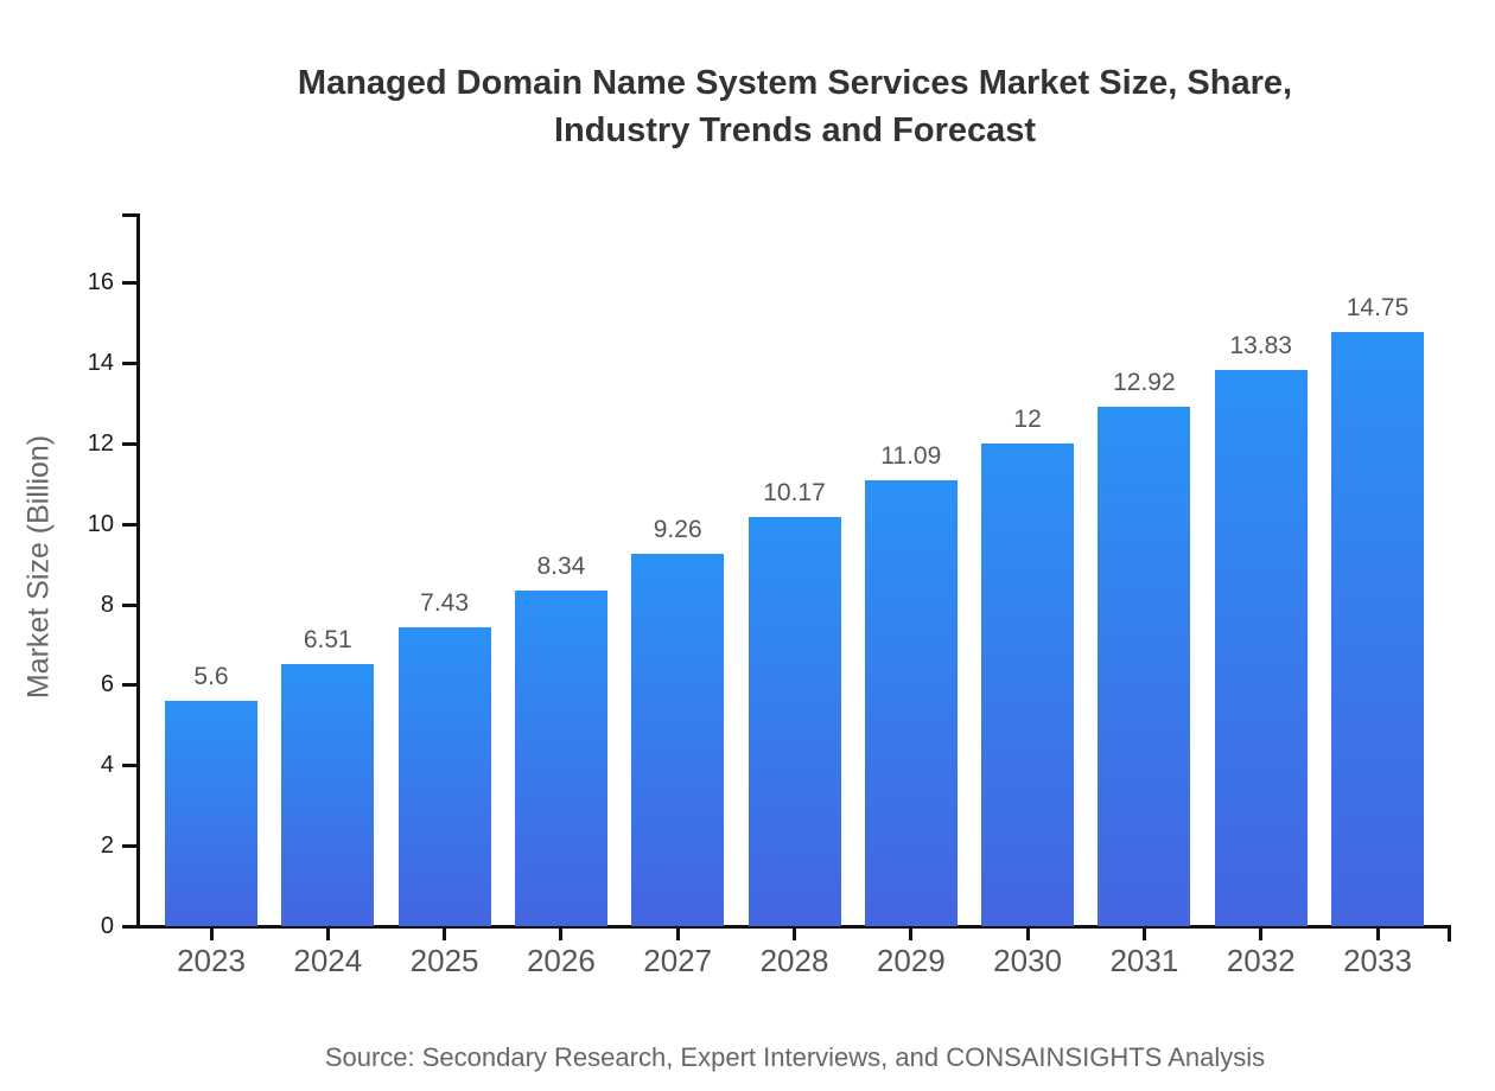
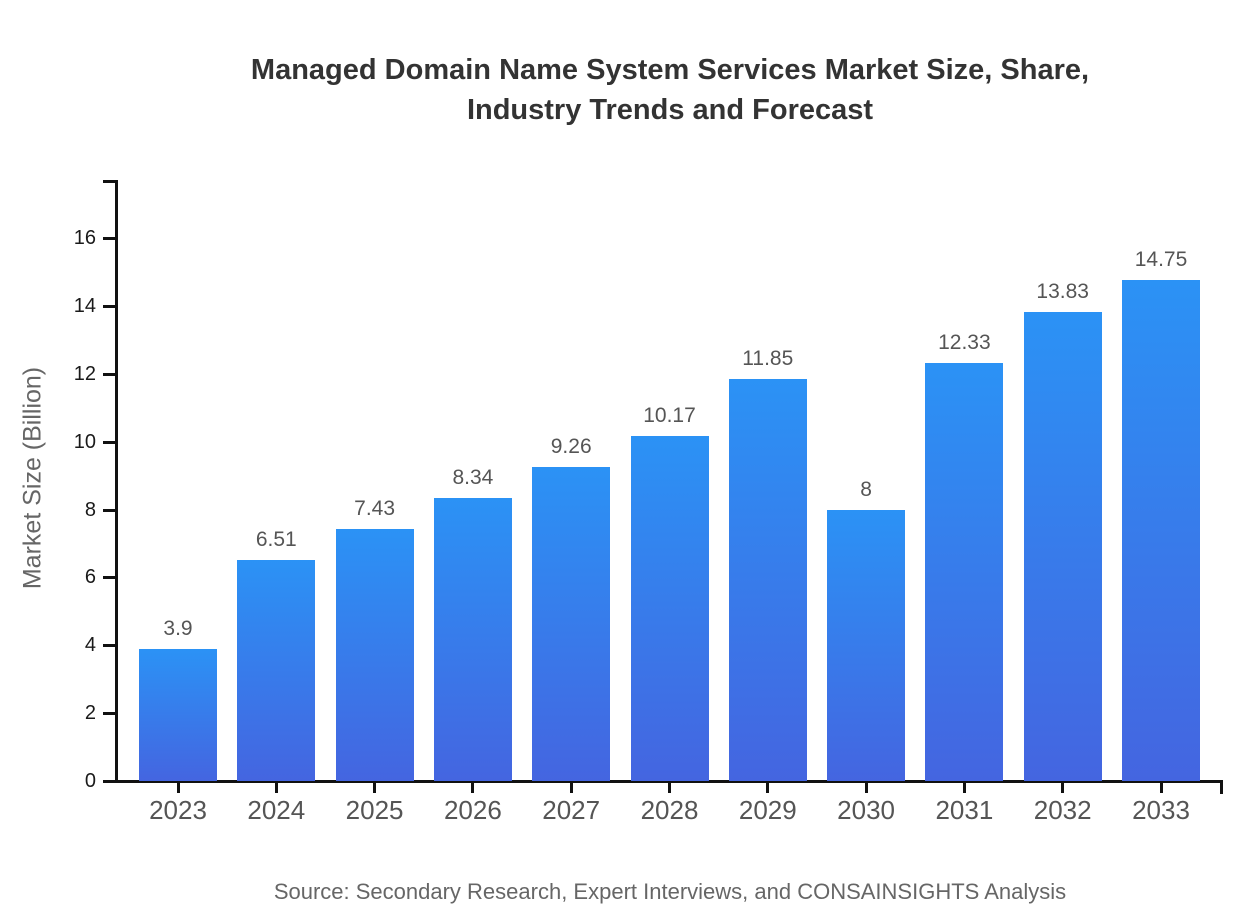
2023: 5.6 -> 3.9
2029: 11.09 -> 11.85
2030: 12 -> 8
2031: 12.92 -> 12.33
